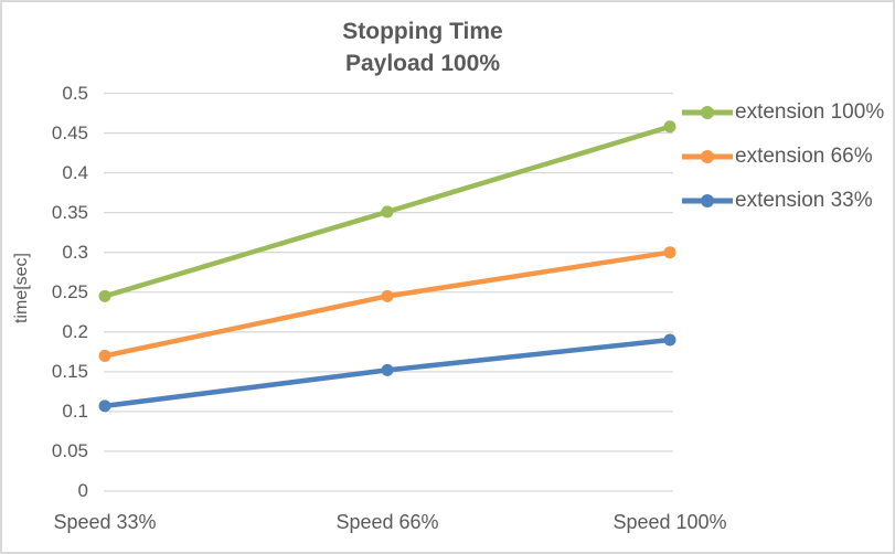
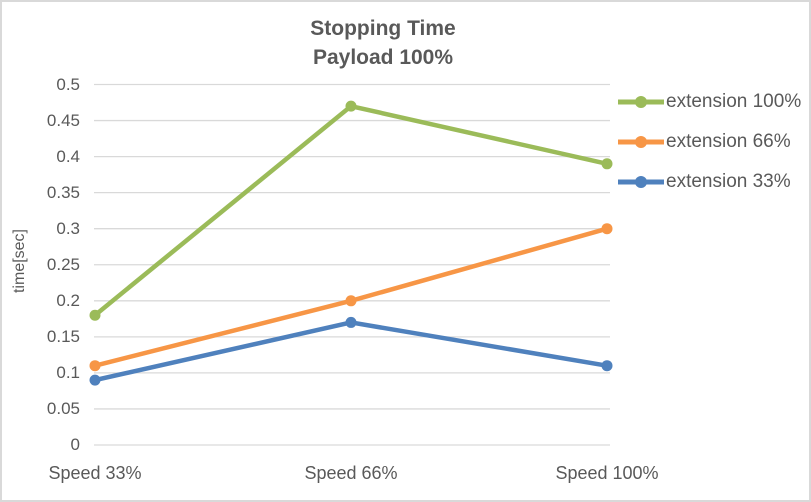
extension 100%/Speed 33%: 0.24 -> 0.18
extension 66%/Speed 33%: 0.17 -> 0.11
extension 33%/Speed 33%: 0.11 -> 0.09
extension 100%/Speed 66%: 0.35 -> 0.47
extension 66%/Speed 66%: 0.24 -> 0.20
extension 33%/Speed 66%: 0.15 -> 0.17
extension 100%/Speed 100%: 0.46 -> 0.39
extension 33%/Speed 100%: 0.19 -> 0.11
